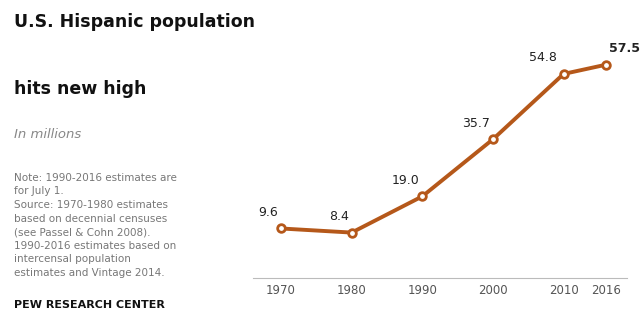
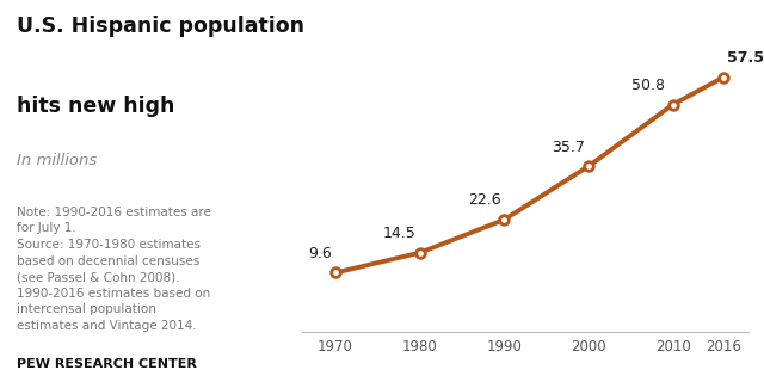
1980: 8.4 -> 14.5
1990: 19.0 -> 22.6
2010: 54.8 -> 50.8
